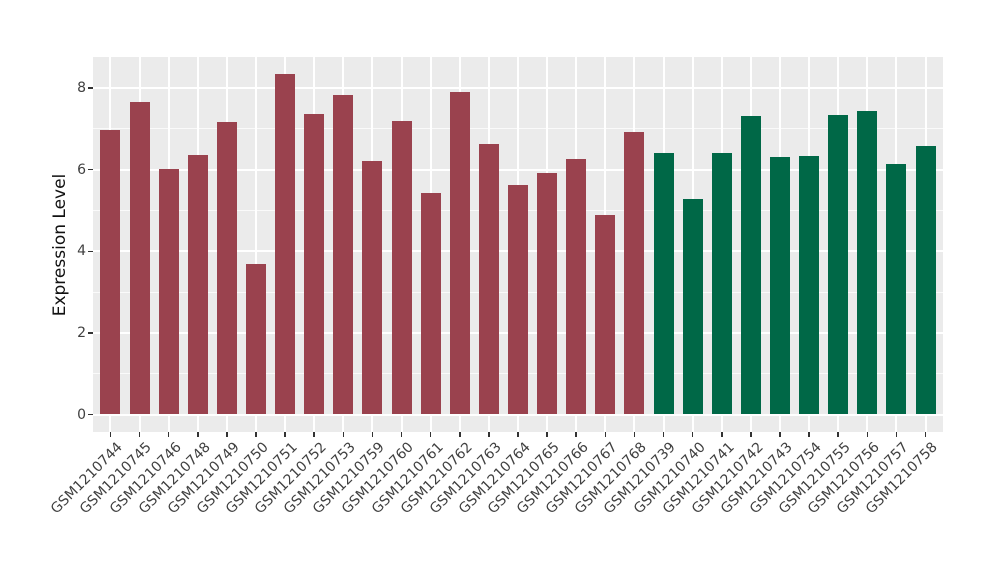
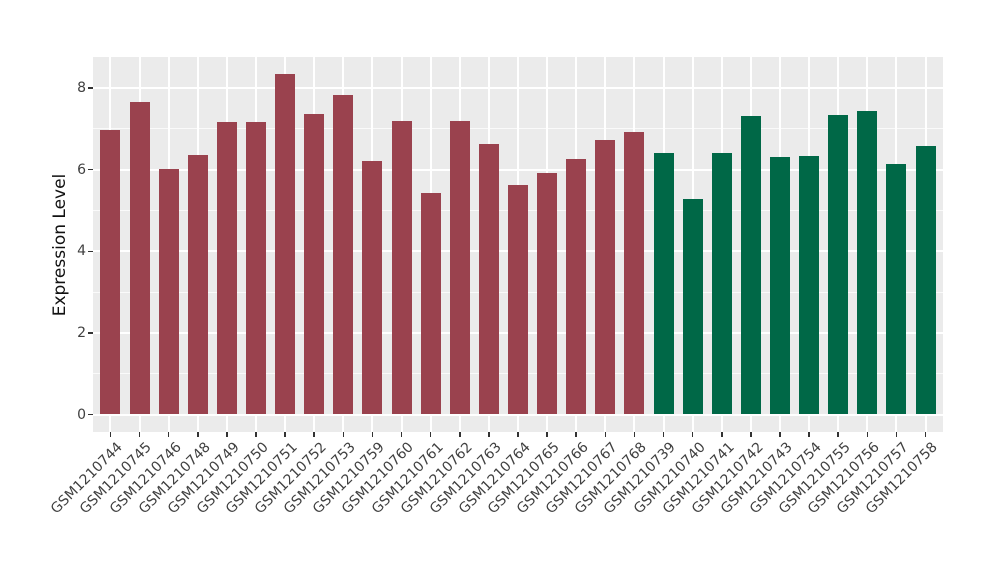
GSM1210750: 3.7 -> 7.2
GSM1210762: 7.9 -> 7.2
GSM1210767: 4.9 -> 6.7
